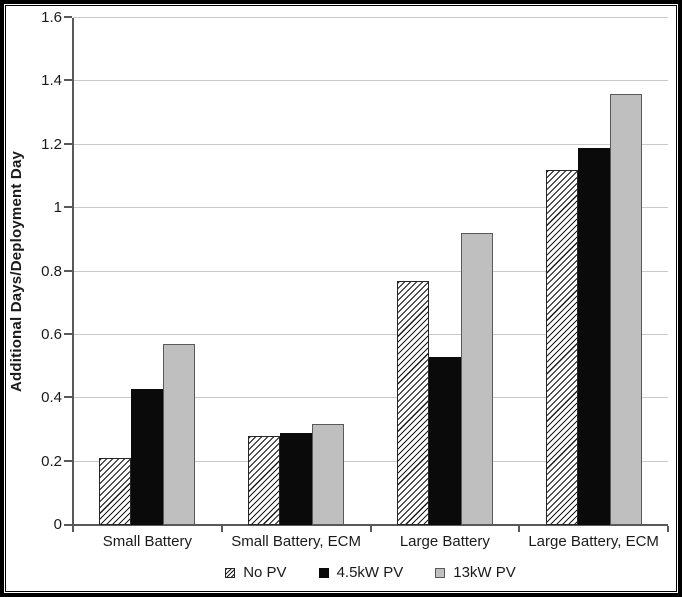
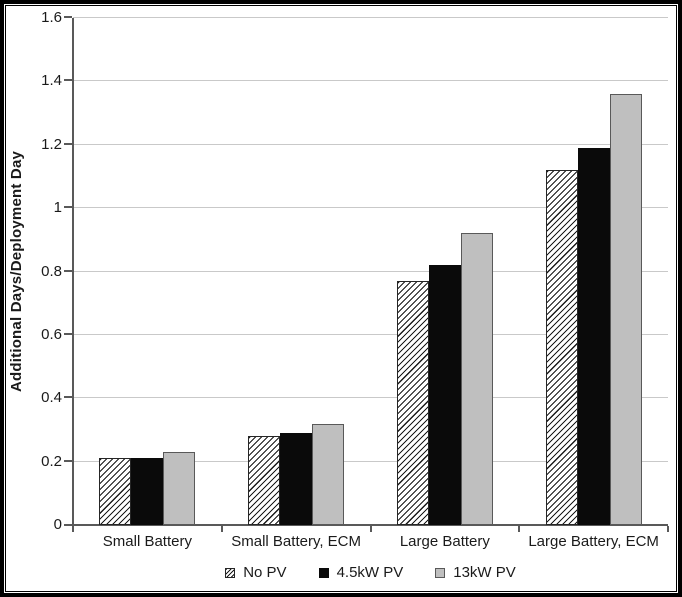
4.5kW PV/Small Battery: 0.43 -> 0.21
13kW PV/Small Battery: 0.57 -> 0.23
4.5kW PV/Large Battery: 0.53 -> 0.82
